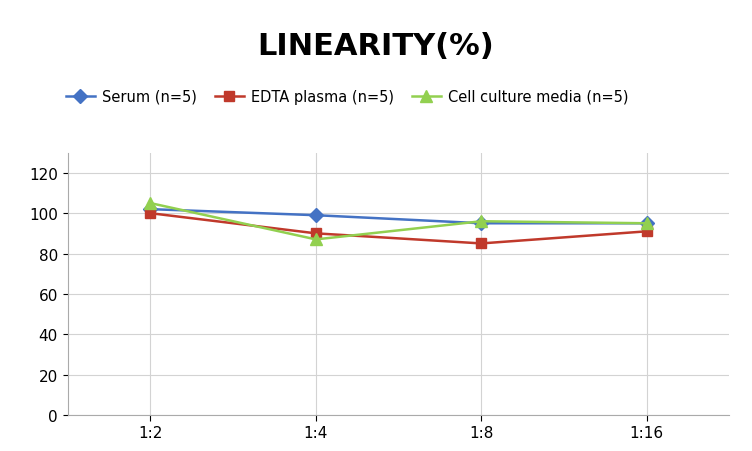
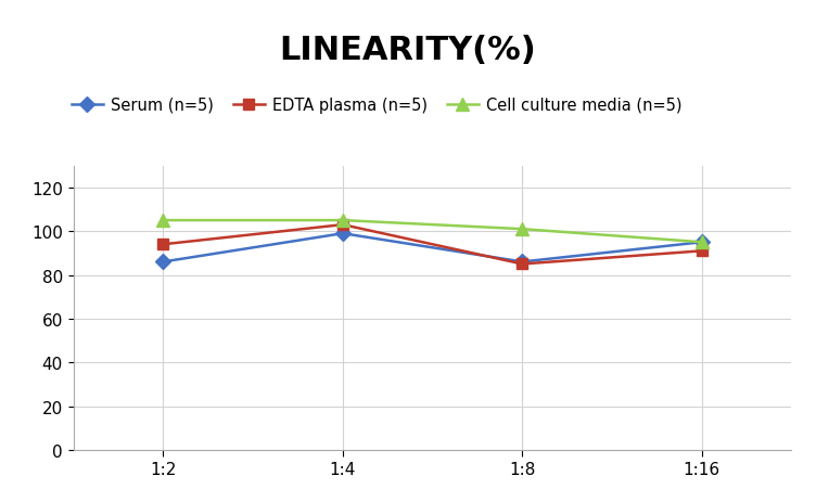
Serum (n=5)/1:2: 102 -> 86
EDTA plasma (n=5)/1:2: 100 -> 94
EDTA plasma (n=5)/1:4: 90 -> 103
Cell culture media (n=5)/1:4: 87 -> 105
Serum (n=5)/1:8: 95 -> 86
Cell culture media (n=5)/1:8: 96 -> 101
